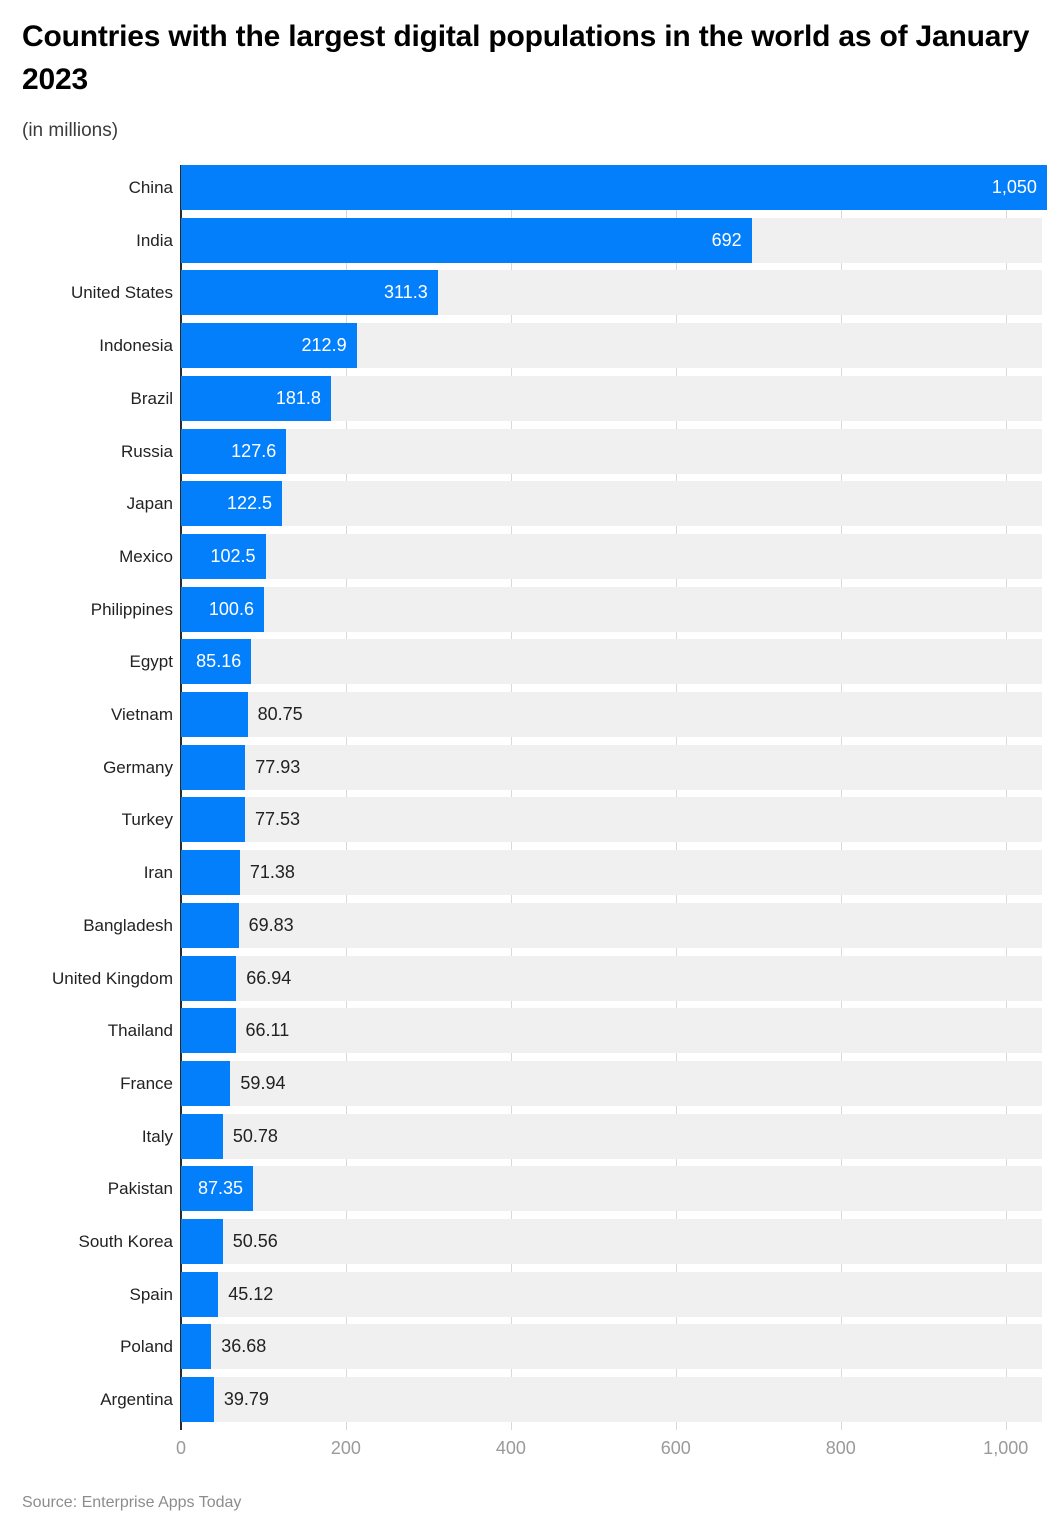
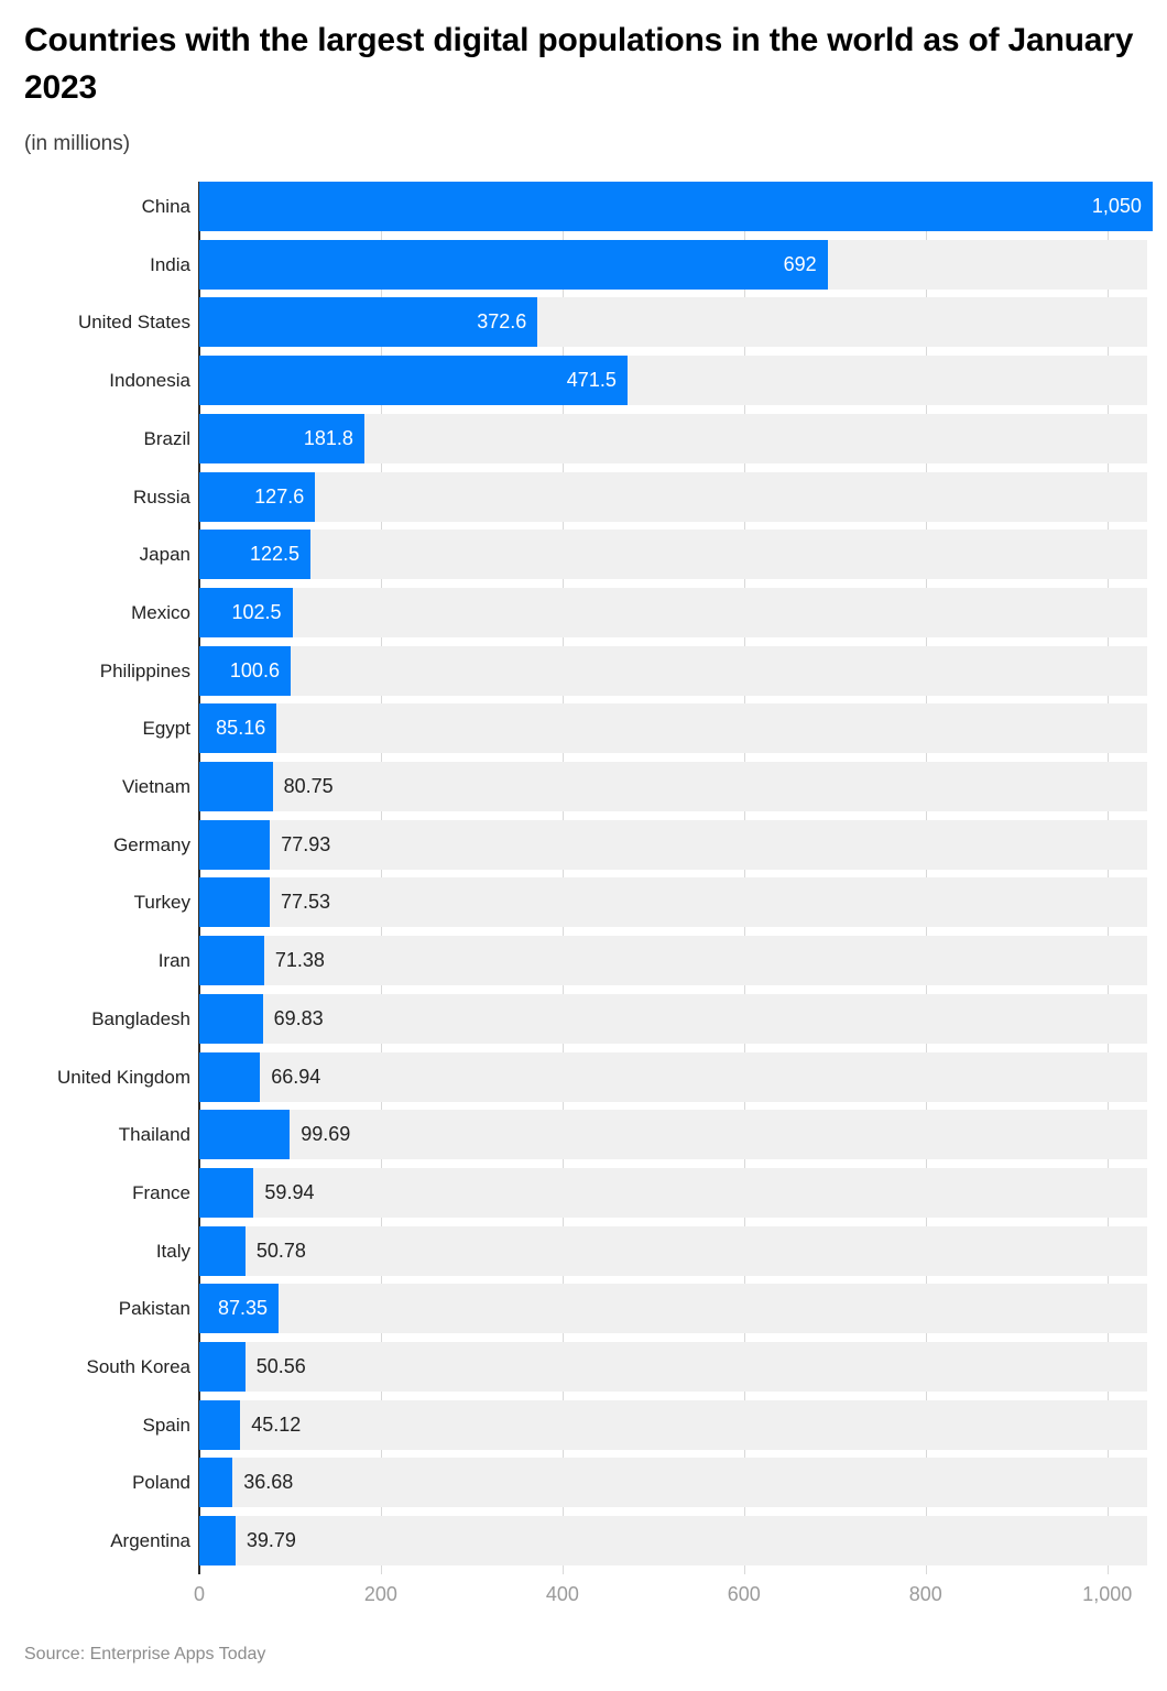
United States: 311.3 -> 372.6
Indonesia: 212.9 -> 471.5
Thailand: 66.11 -> 99.69
